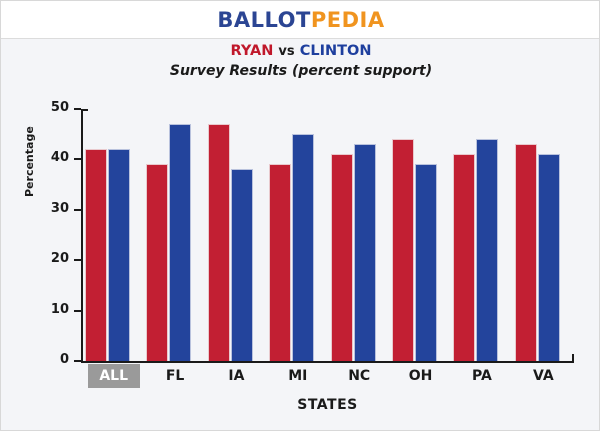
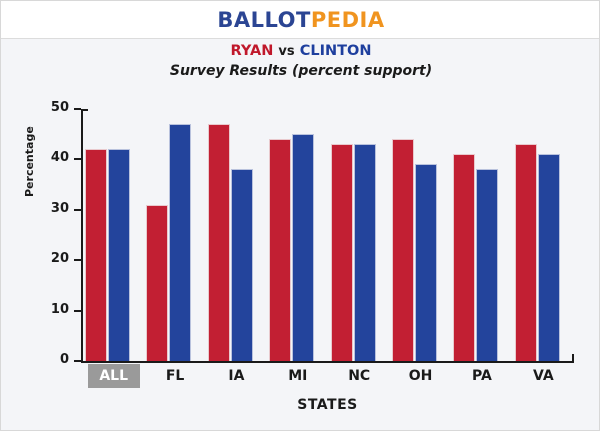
RYAN/FL: 39 -> 31
RYAN/MI: 39 -> 44
RYAN/NC: 41 -> 43
CLINTON/PA: 44 -> 38
